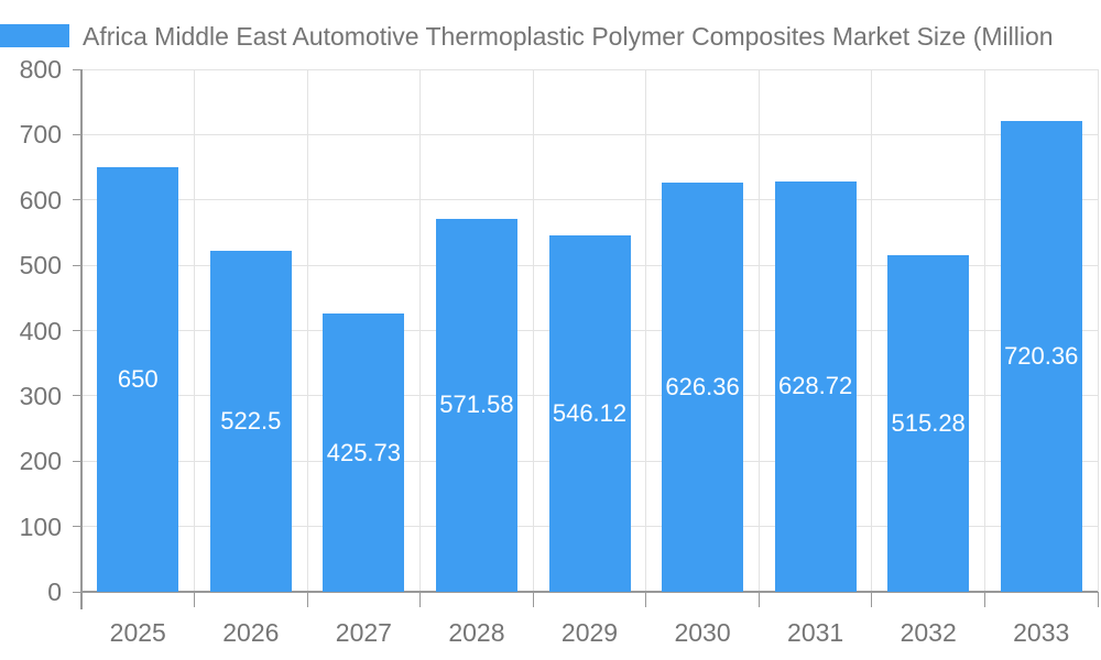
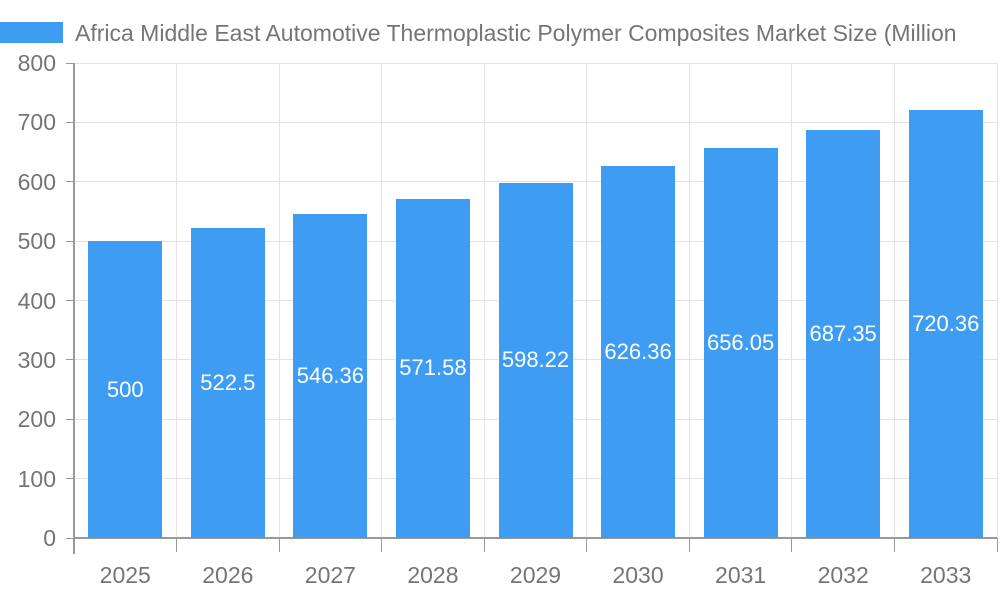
2025: 650 -> 500
2027: 425.73 -> 546.36
2029: 546.12 -> 598.22
2031: 628.72 -> 656.05
2032: 515.28 -> 687.35
